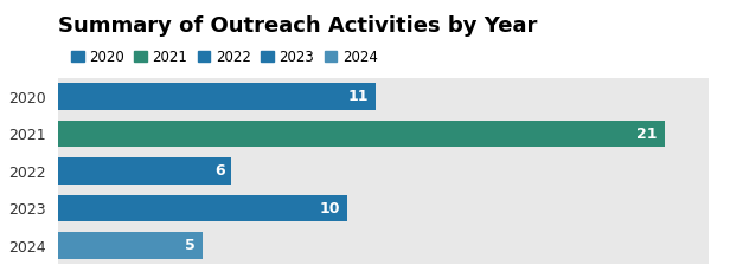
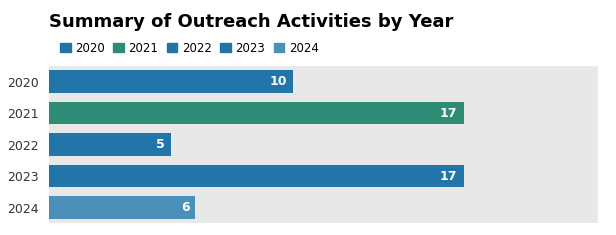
2020: 11 -> 10
2021: 21 -> 17
2022: 6 -> 5
2023: 10 -> 17
2024: 5 -> 6
